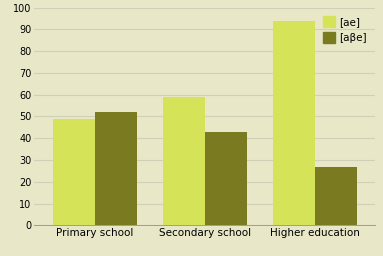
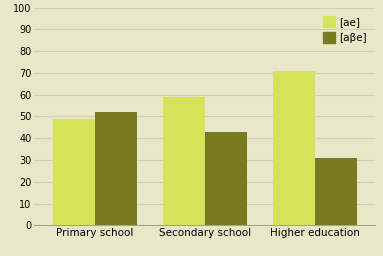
[ae]/Higher education: 94 -> 71
[aβe]/Higher education: 27 -> 31
